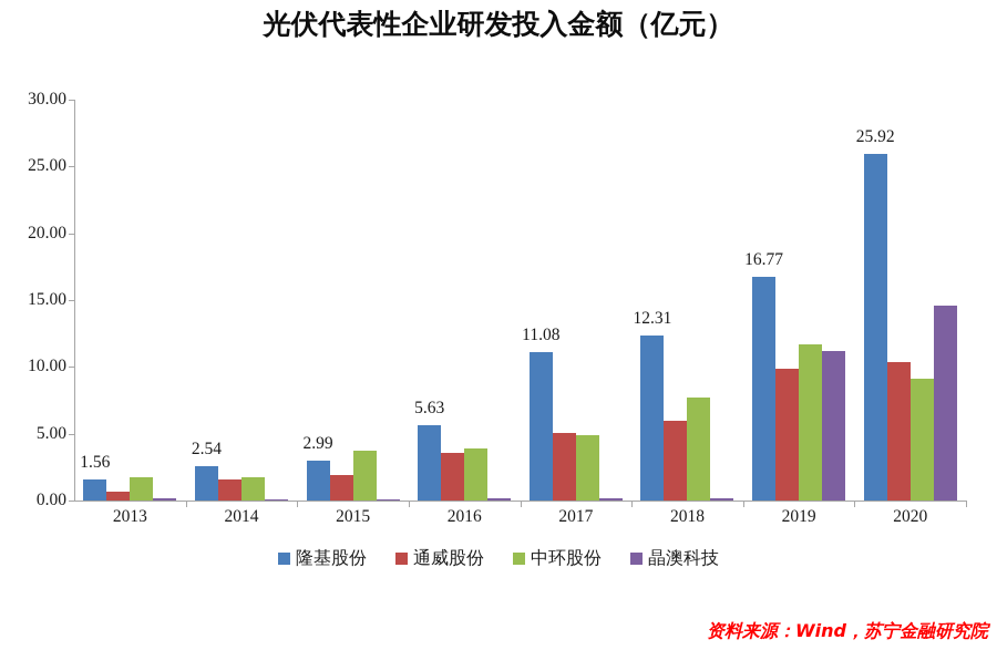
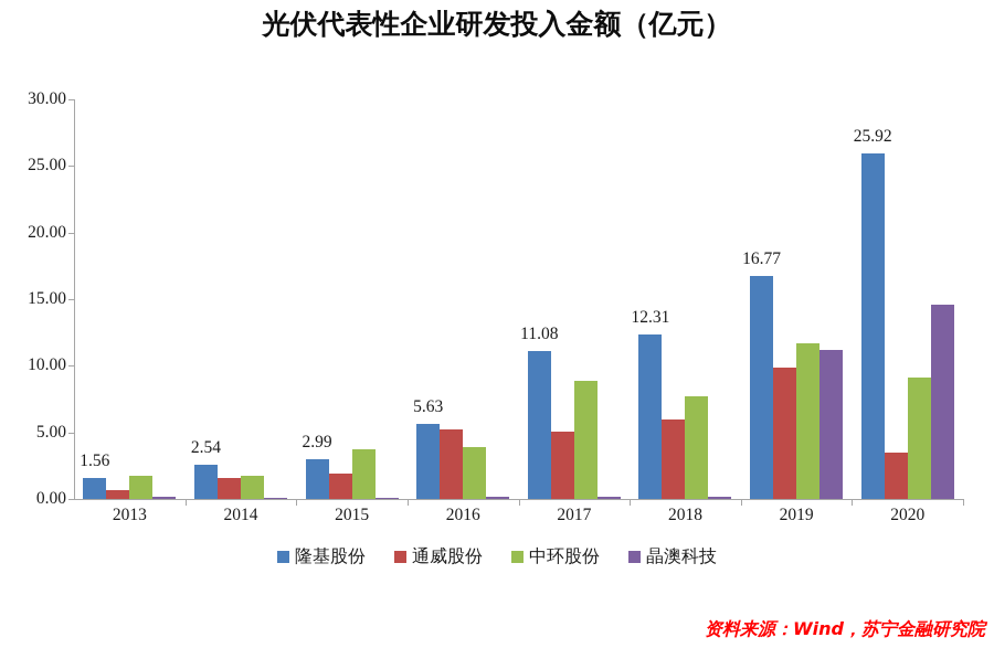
通威股份/2016: 3.6 -> 5.2
中环股份/2017: 4.9 -> 8.9
通威股份/2020: 10.4 -> 3.5
